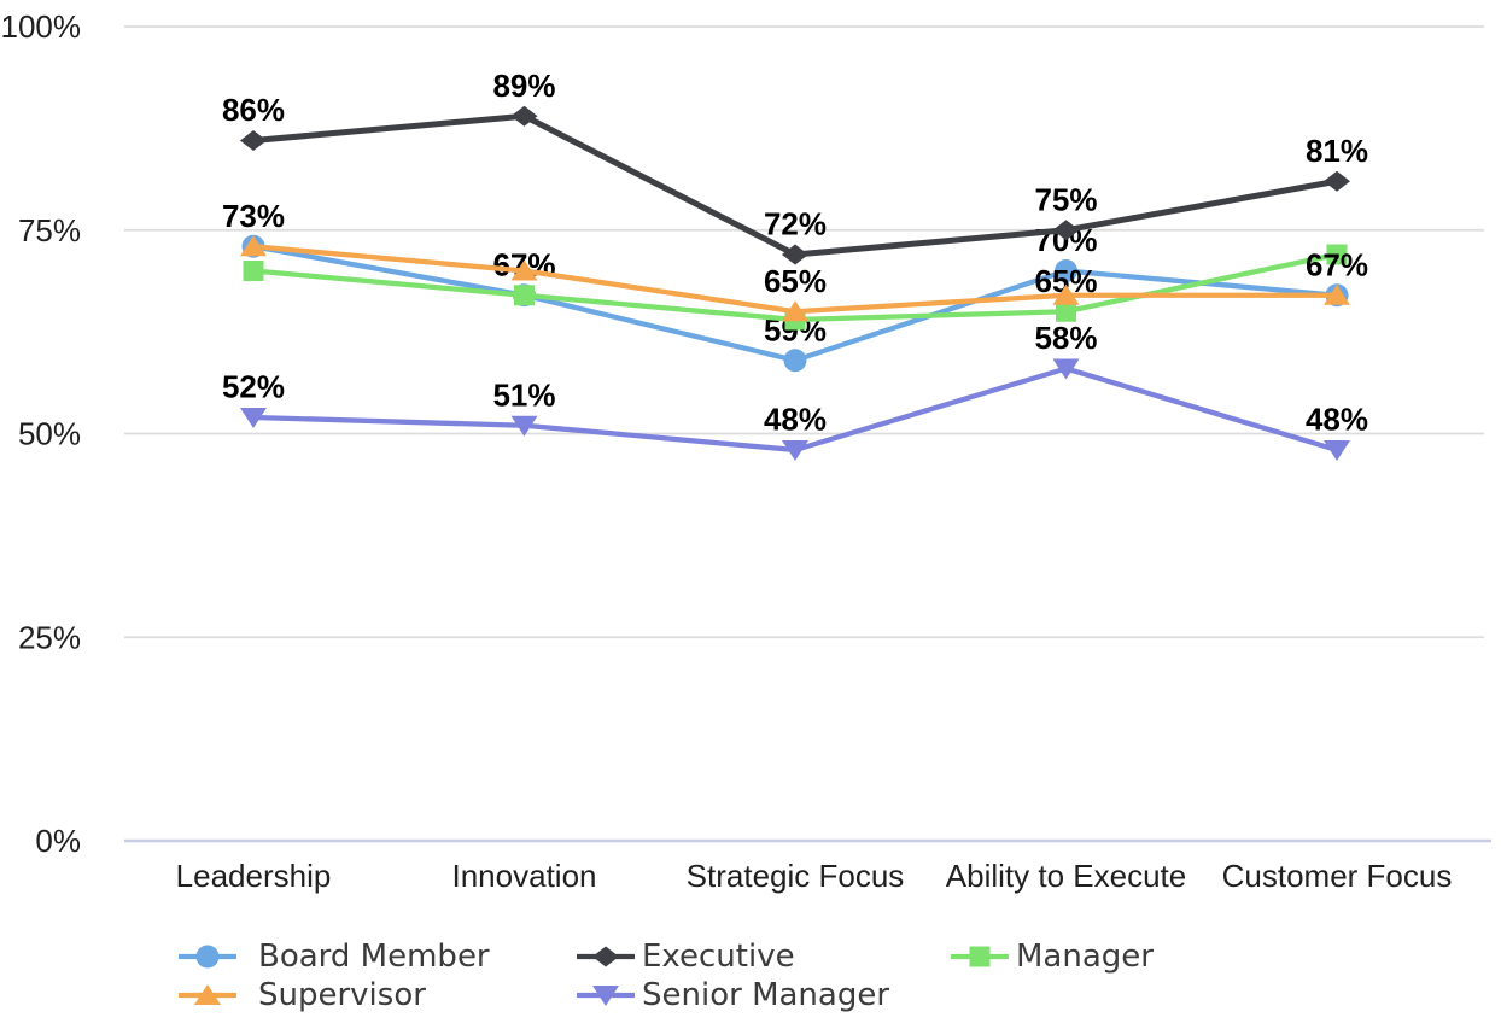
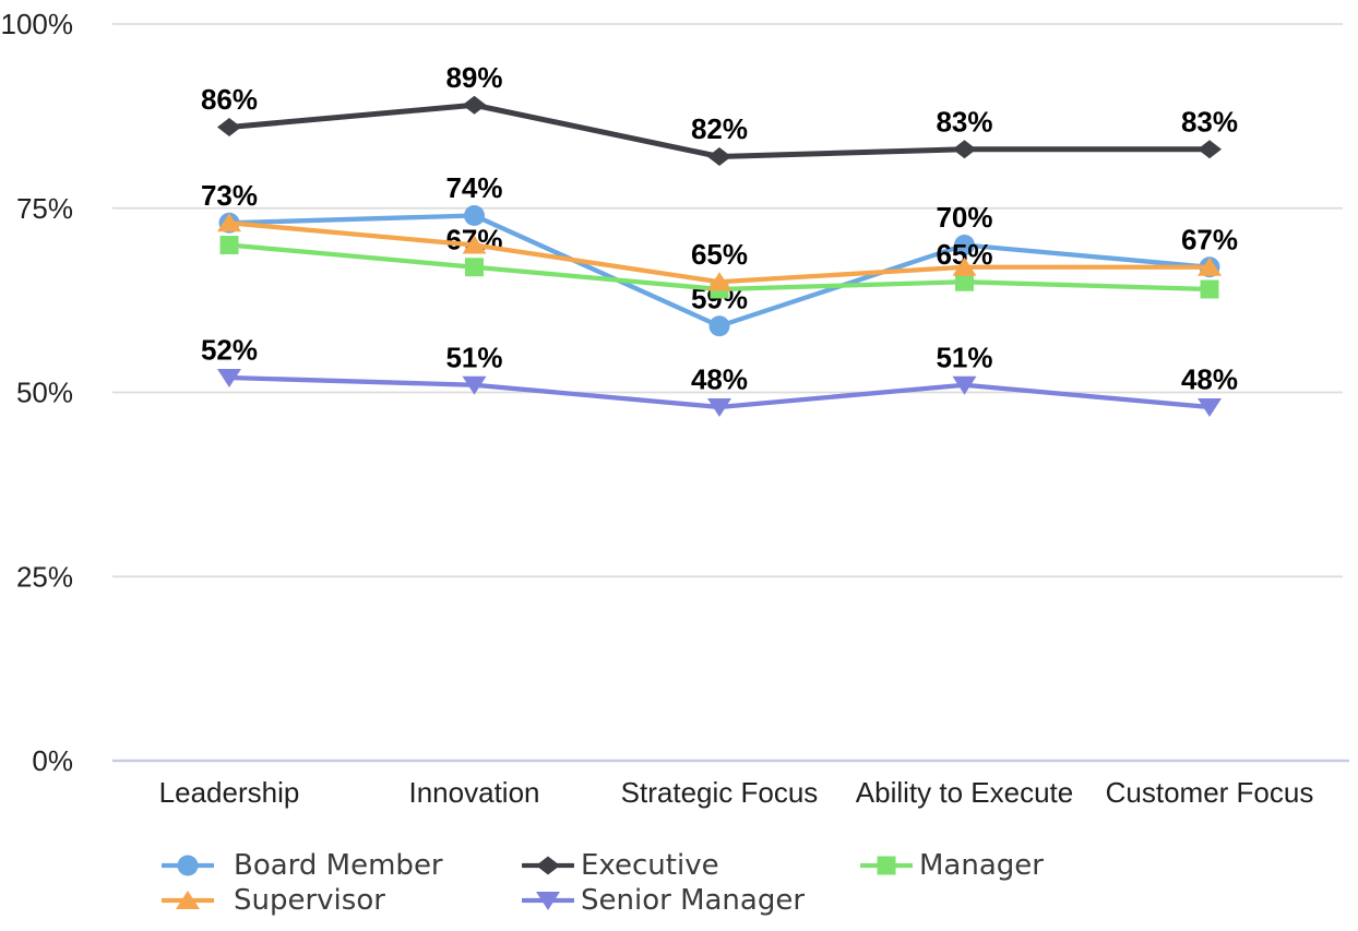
Board Member/Innovation: 67% -> 74%
Executive/Strategic Focus: 72% -> 82%
Executive/Ability to Execute: 75% -> 83%
Senior Manager/Ability to Execute: 58% -> 51%
Executive/Customer Focus: 81% -> 83%
Manager/Customer Focus: 72% -> 64%
